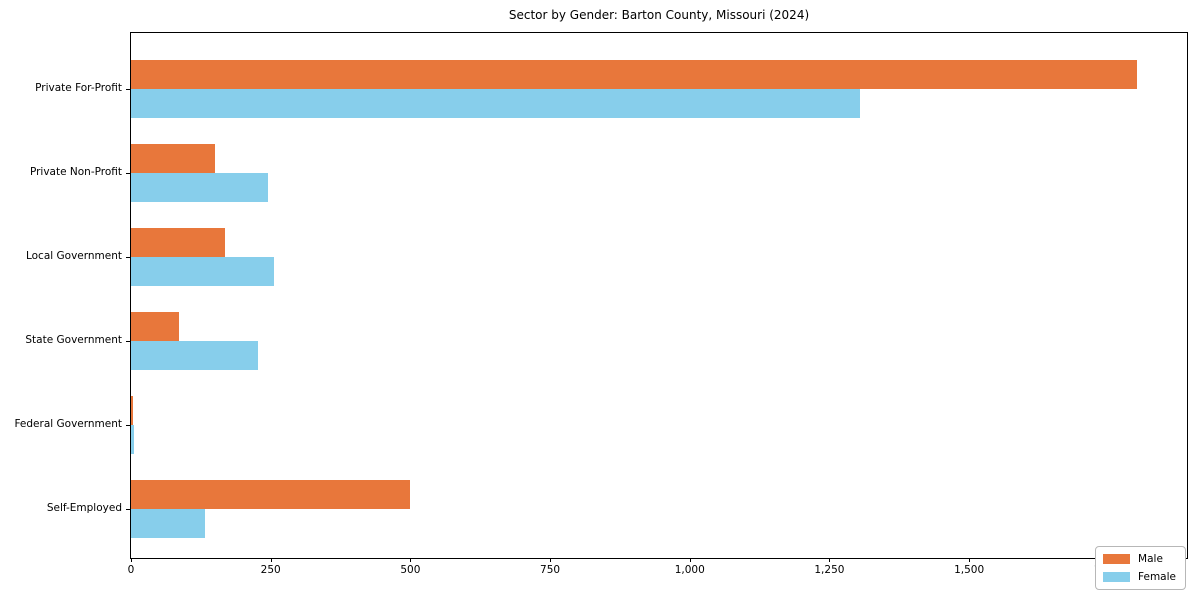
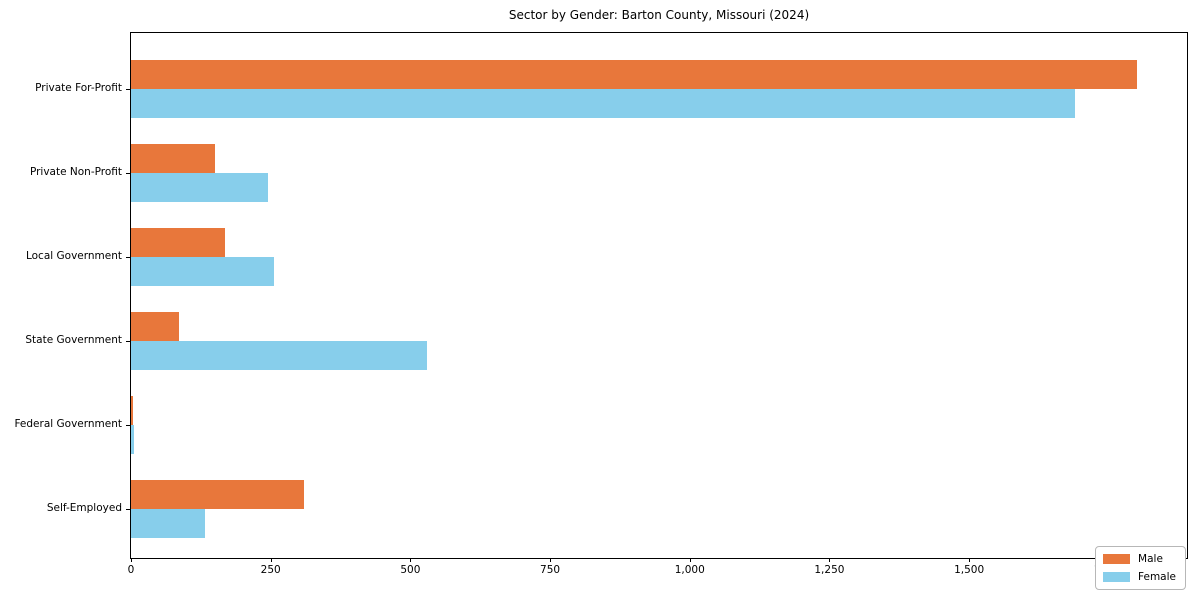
Female/Private For-Profit: 1300 -> 1690
Female/State Government: 230 -> 530
Male/Self-Employed: 500 -> 310
